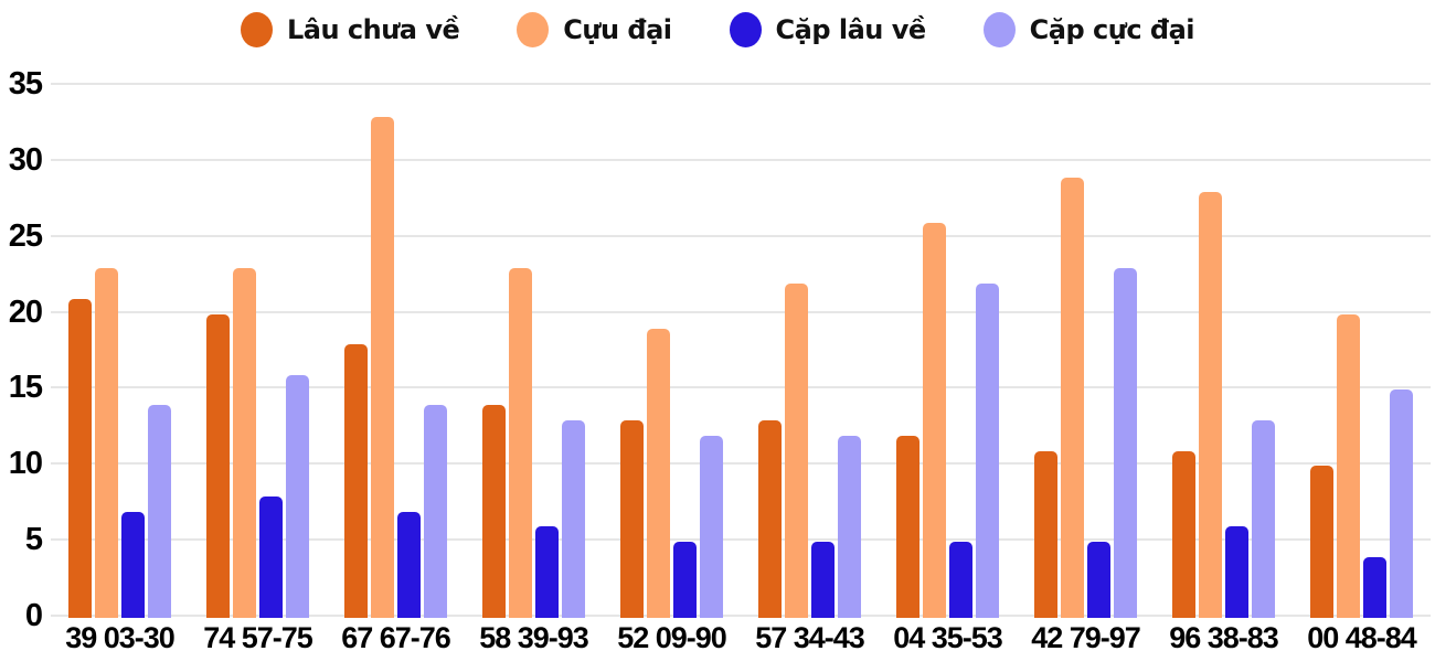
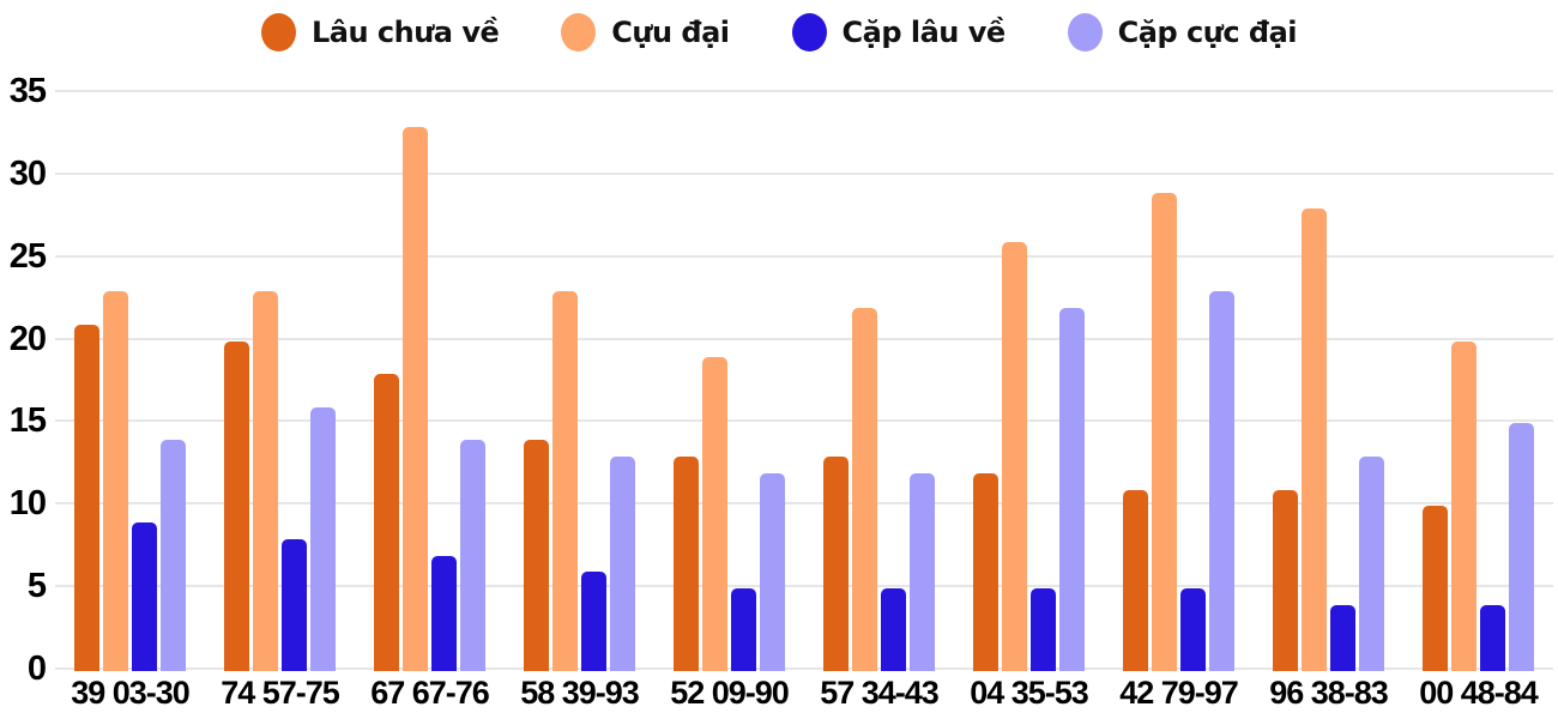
Cặp lâu về/39 03-30: 7 -> 9
Cặp lâu về/96 38-83: 6 -> 4
